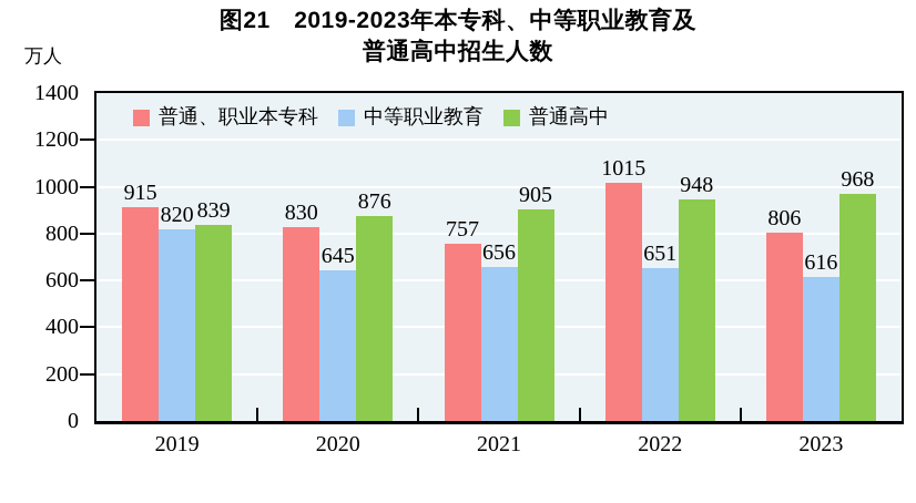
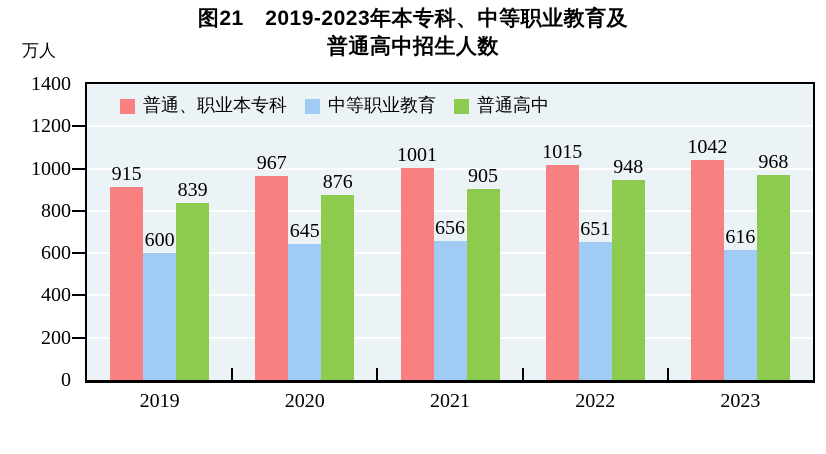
中等职业教育/2019: 820 -> 600
普通、职业本专科/2020: 830 -> 967
普通、职业本专科/2021: 757 -> 1001
普通、职业本专科/2023: 806 -> 1042
